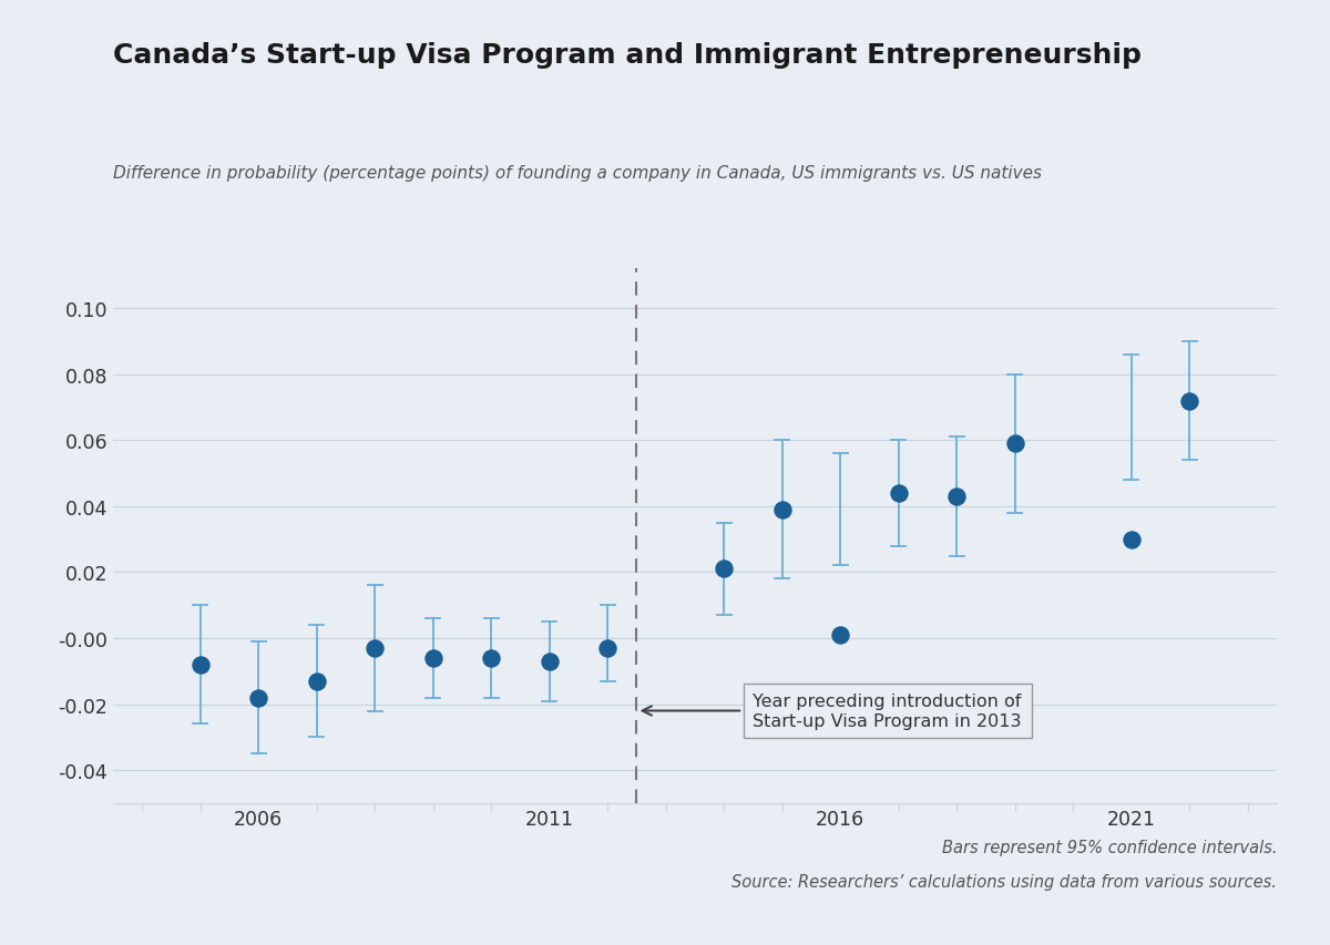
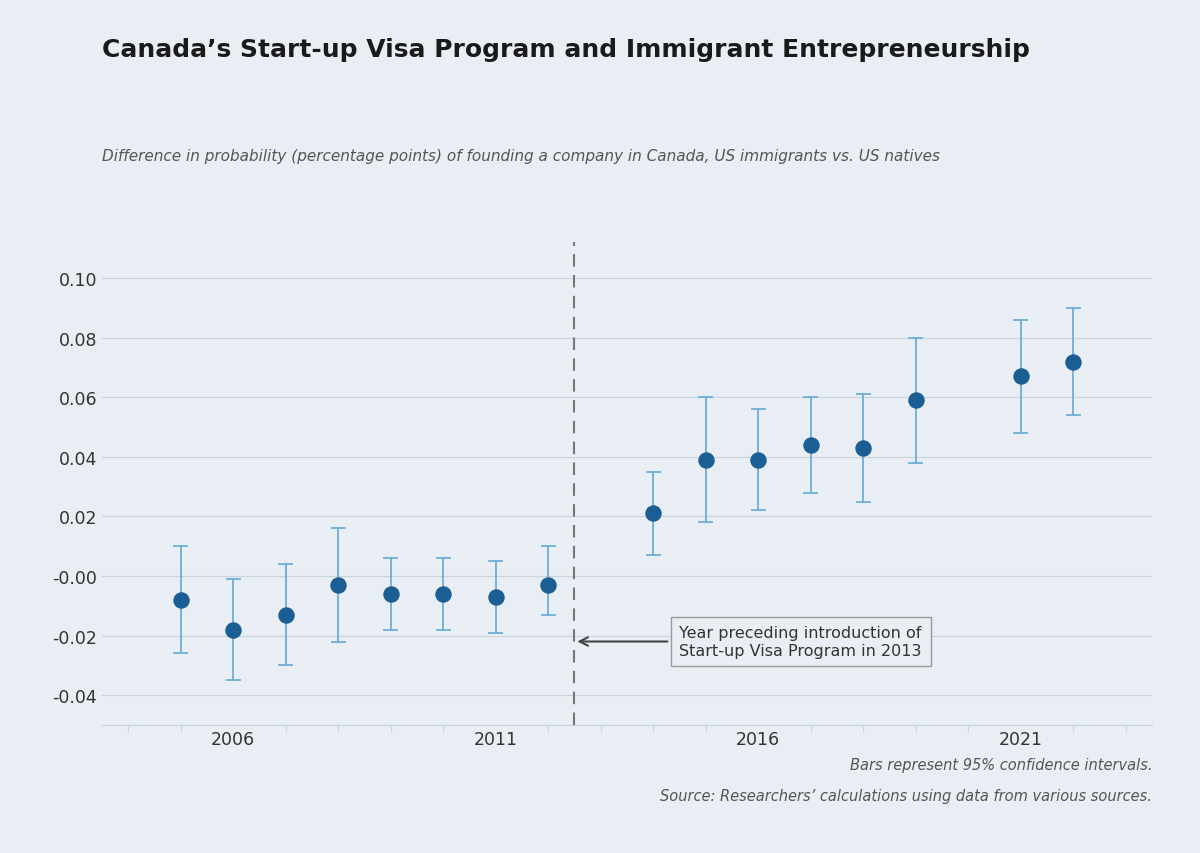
2016: 0.001 -> 0.039
2021: 0.030 -> 0.067
